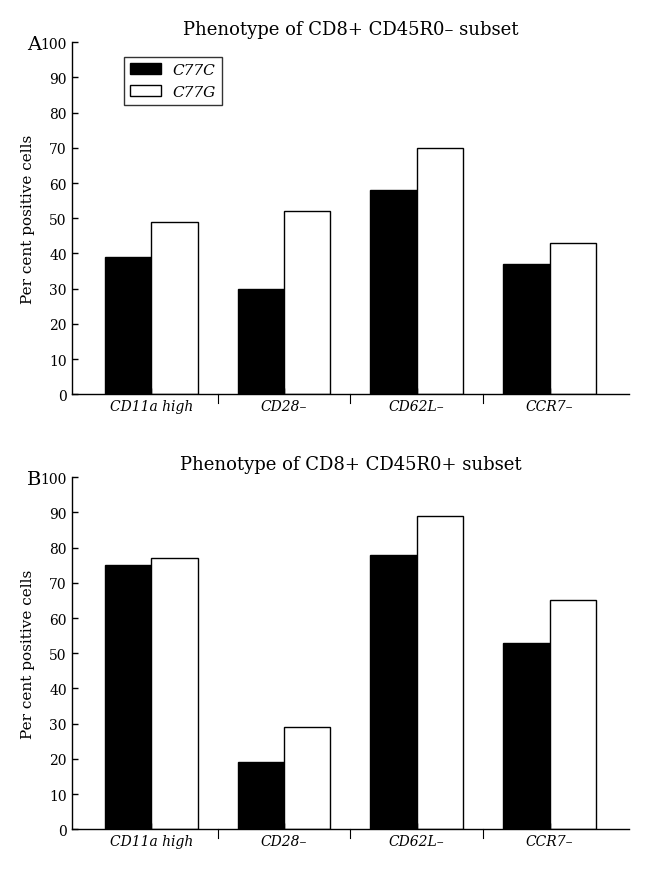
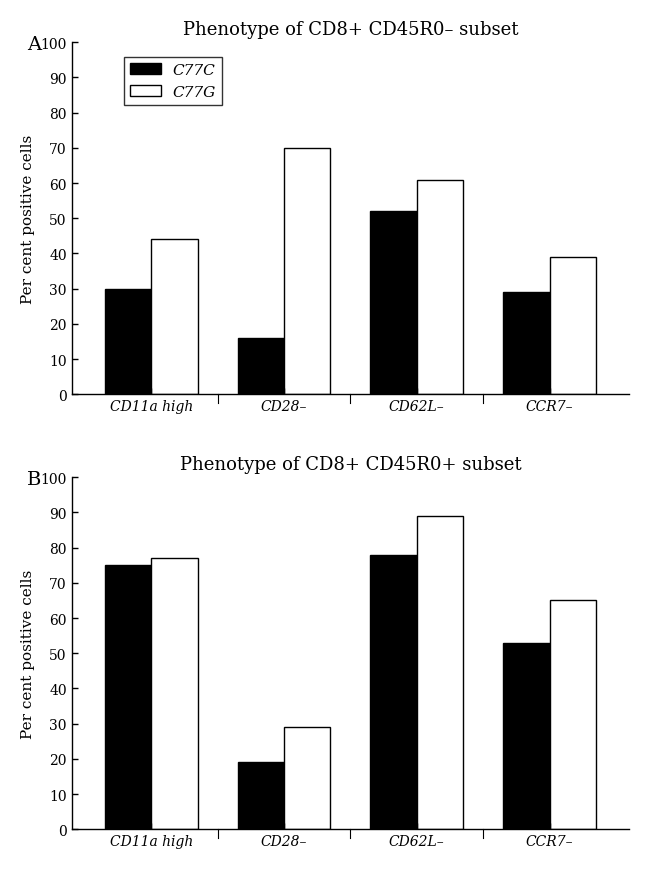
Phenotype of CD8+ CD45R0– subset/C77C/CD11a high: 39 -> 30
Phenotype of CD8+ CD45R0– subset/C77G/CD11a high: 49 -> 44
Phenotype of CD8+ CD45R0– subset/C77C/CD28–: 30 -> 16
Phenotype of CD8+ CD45R0– subset/C77G/CD28–: 52 -> 70
Phenotype of CD8+ CD45R0– subset/C77C/CD62L–: 58 -> 52
Phenotype of CD8+ CD45R0– subset/C77G/CD62L–: 70 -> 61
Phenotype of CD8+ CD45R0– subset/C77C/CCR7–: 37 -> 29
Phenotype of CD8+ CD45R0– subset/C77G/CCR7–: 43 -> 39
